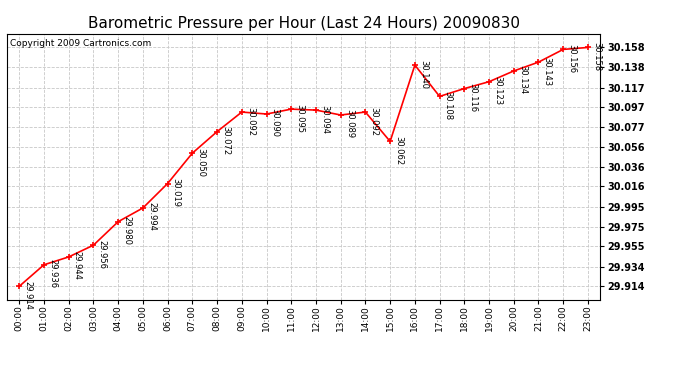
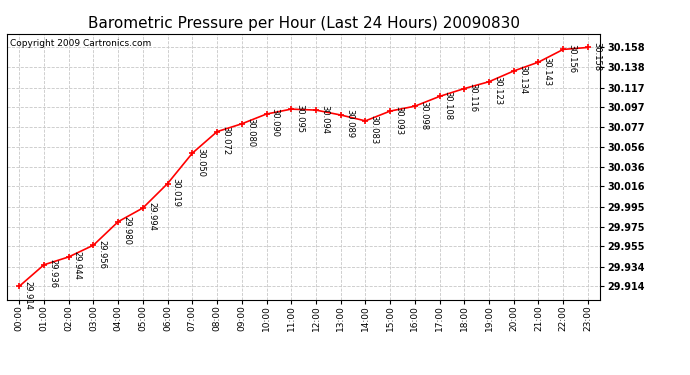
09:00: 30.092 -> 30.080
14:00: 30.092 -> 30.083
15:00: 30.062 -> 30.093
16:00: 30.140 -> 30.098
